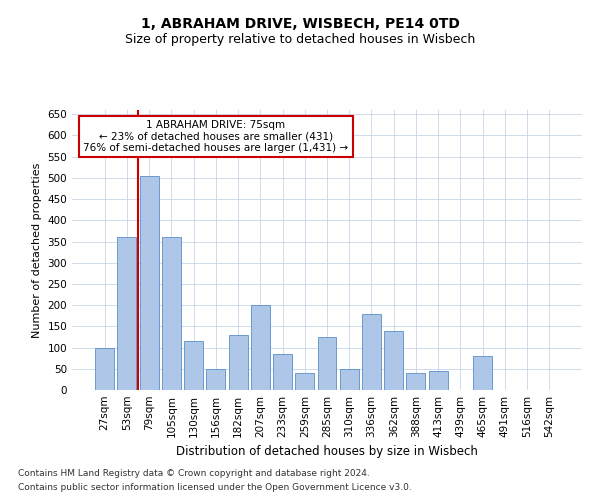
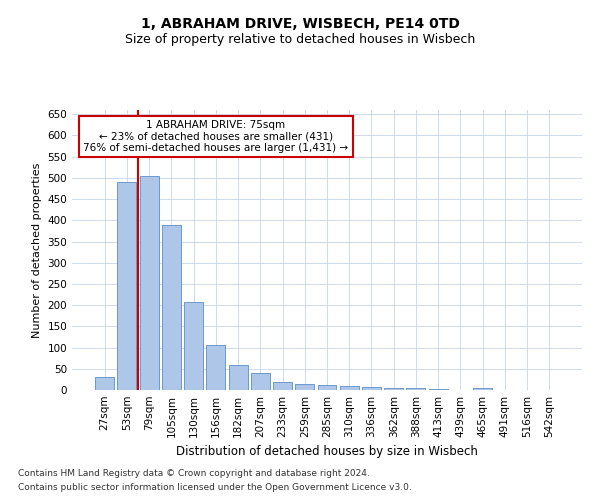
27sqm: 100 -> 30
53sqm: 360 -> 490
105sqm: 360 -> 390
130sqm: 115 -> 208
156sqm: 50 -> 105
182sqm: 130 -> 60
207sqm: 200 -> 40
233sqm: 85 -> 18
259sqm: 40 -> 15
285sqm: 125 -> 12
310sqm: 50 -> 10
336sqm: 180 -> 6
362sqm: 140 -> 4
388sqm: 40 -> 4
413sqm: 45 -> 2
465sqm: 80 -> 4
